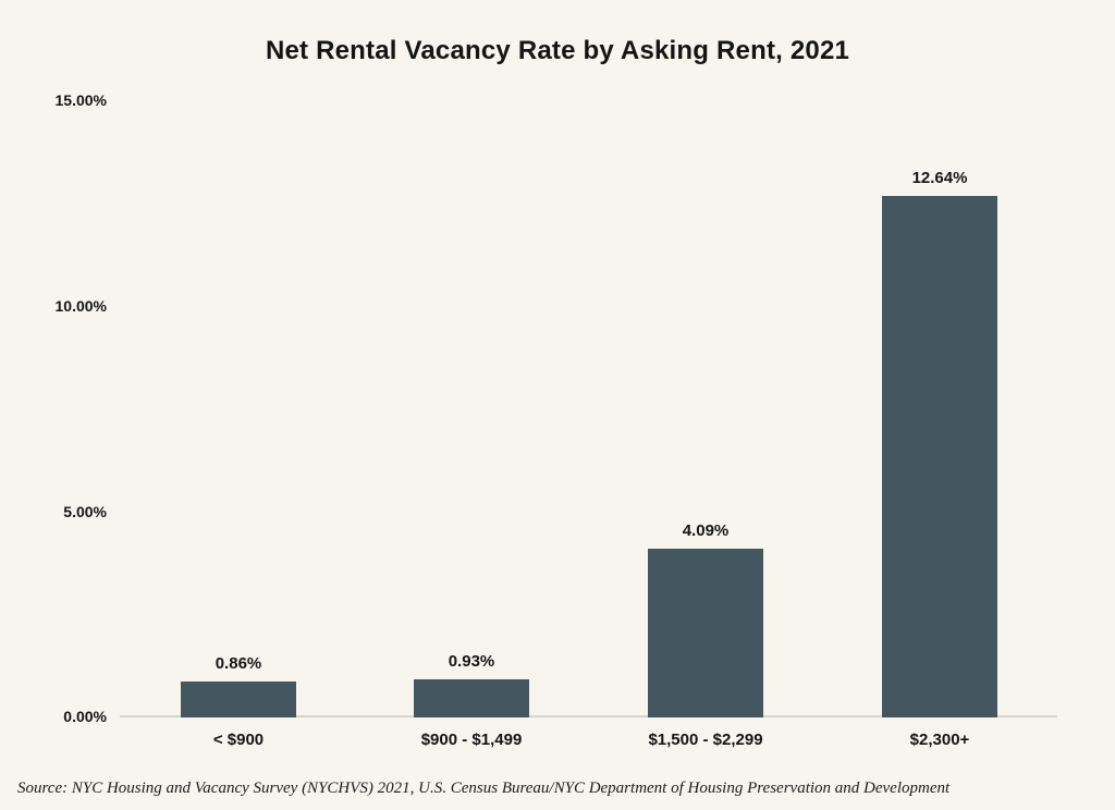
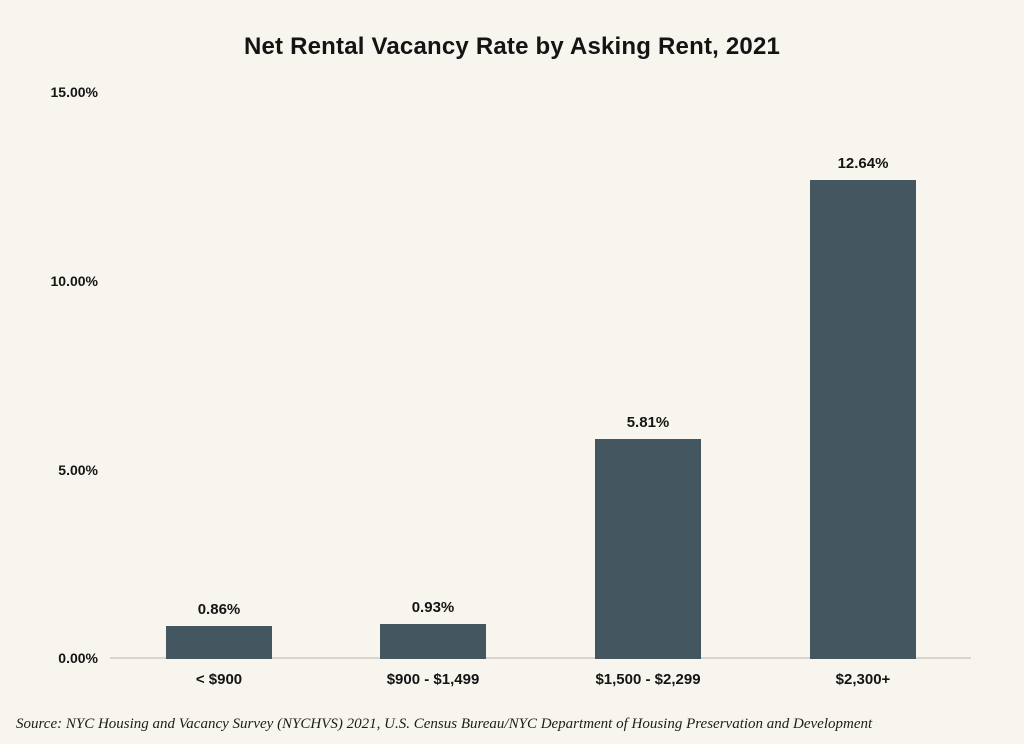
$1,500 - $2,299: 4.09% -> 5.81%
